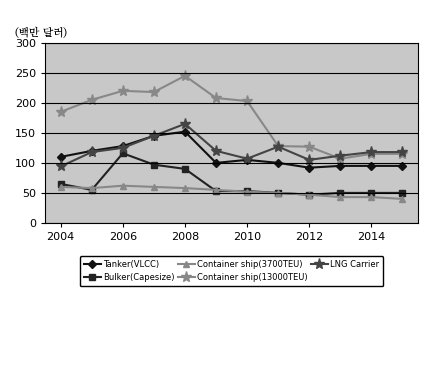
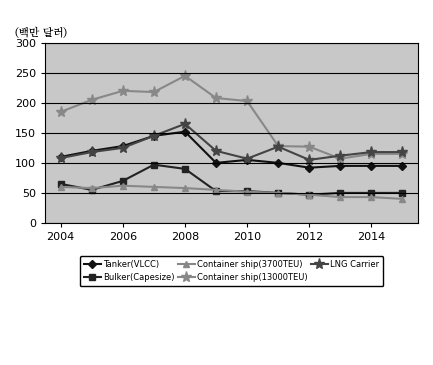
LNG Carrier/2004: 94 -> 108
Bulker(Capesize)/2006: 116 -> 70
